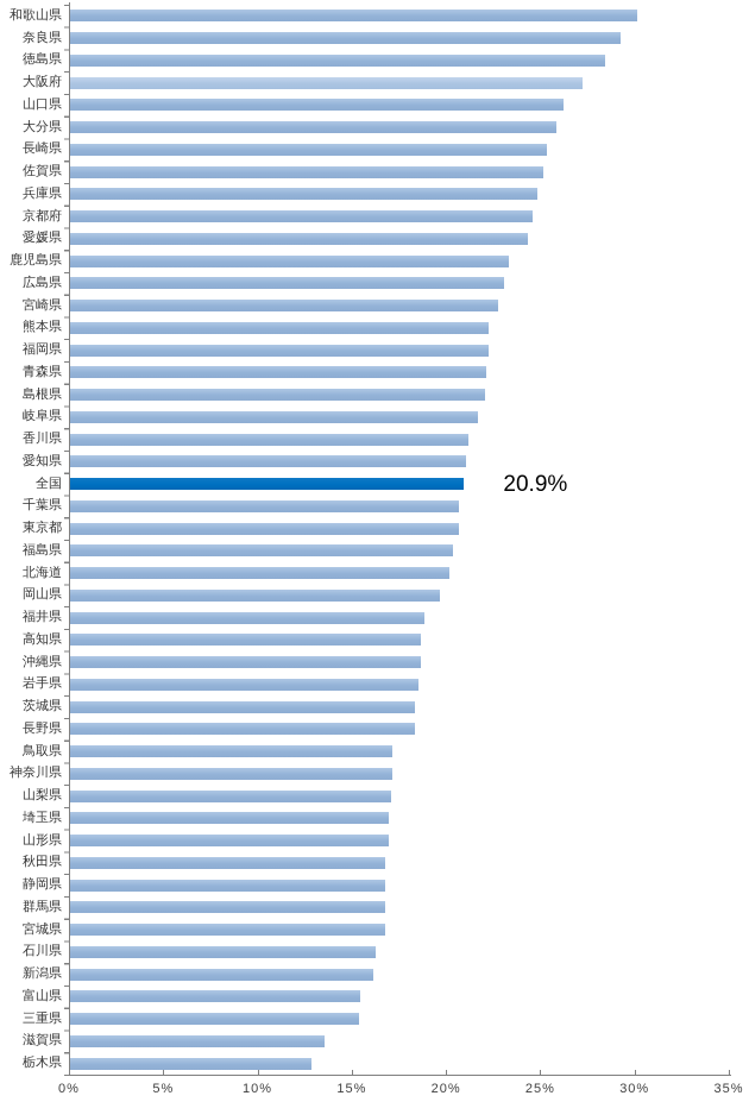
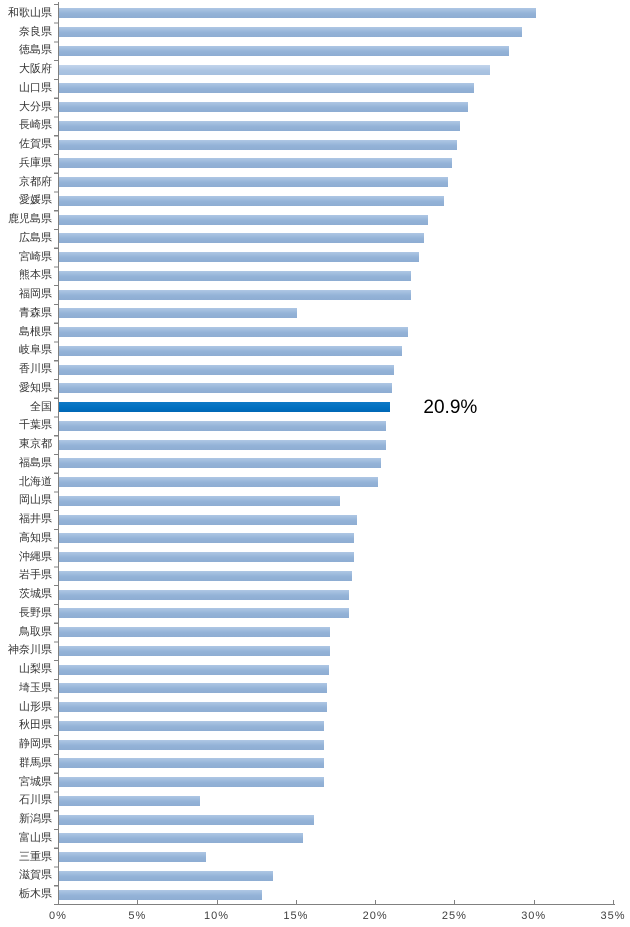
青森県: 22.1% -> 15.0%
岡山県: 19.6% -> 17.7%
石川県: 16.2% -> 8.9%
三重県: 15.3% -> 9.3%
